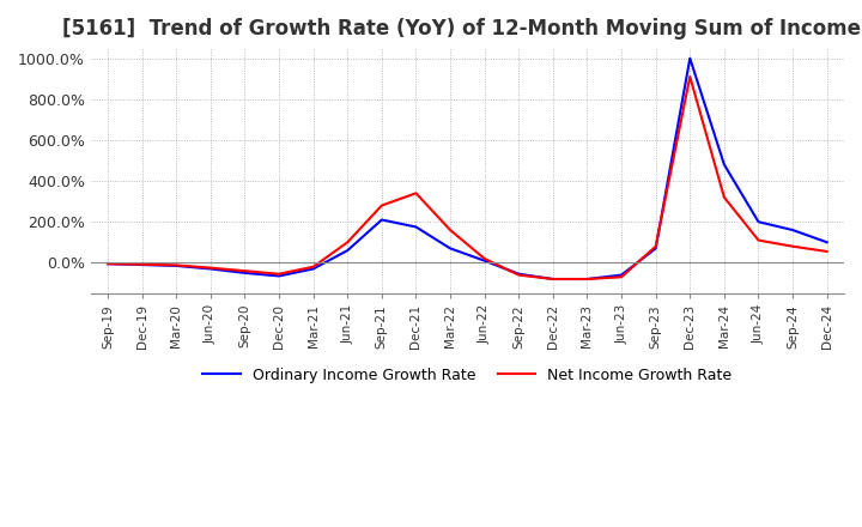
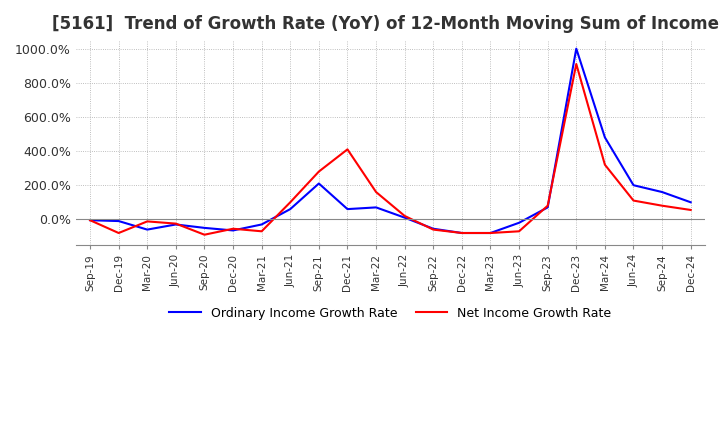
Net Income Growth Rate/Dec-19: -10% -> -80%
Ordinary Income Growth Rate/Mar-20: -20% -> -60%
Net Income Growth Rate/Sep-20: -40% -> -90%
Net Income Growth Rate/Mar-21: -20% -> -70%
Ordinary Income Growth Rate/Dec-21: 180% -> 60%
Net Income Growth Rate/Dec-21: 340% -> 410%
Ordinary Income Growth Rate/Jun-23: -60% -> -20%
